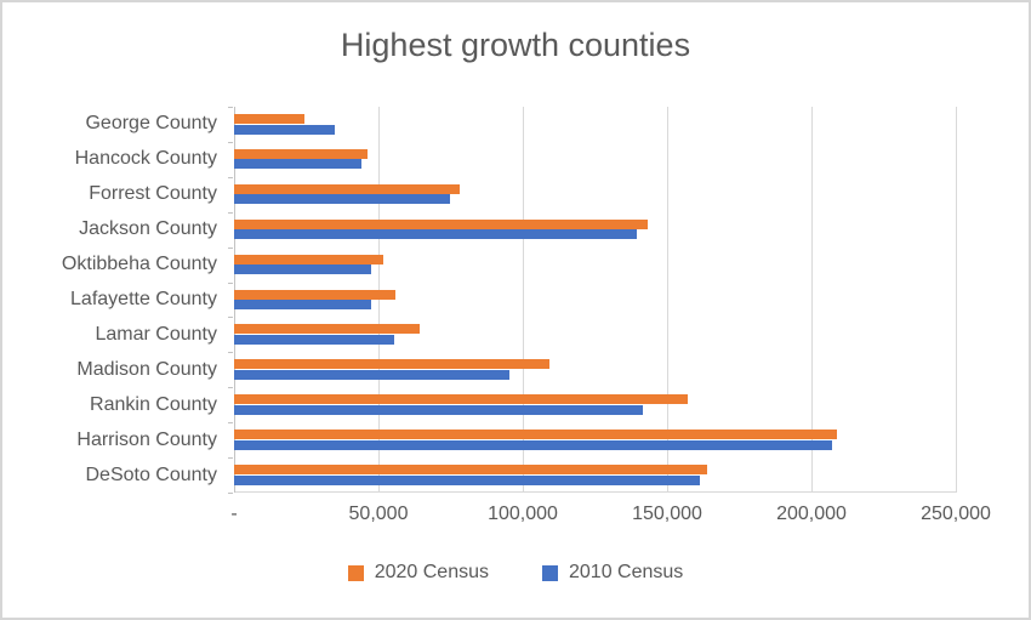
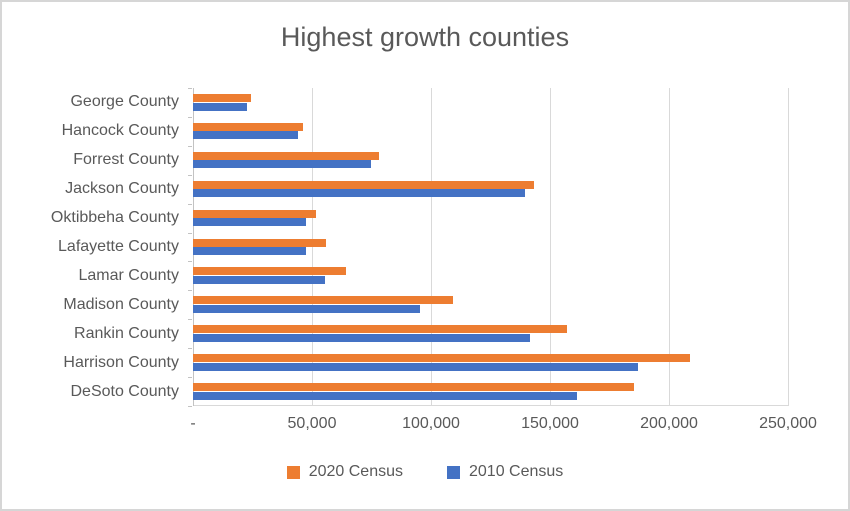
2010 Census/George County: 35000 -> 23000
2010 Census/Harrison County: 207000 -> 187000
2020 Census/DeSoto County: 164000 -> 185000
